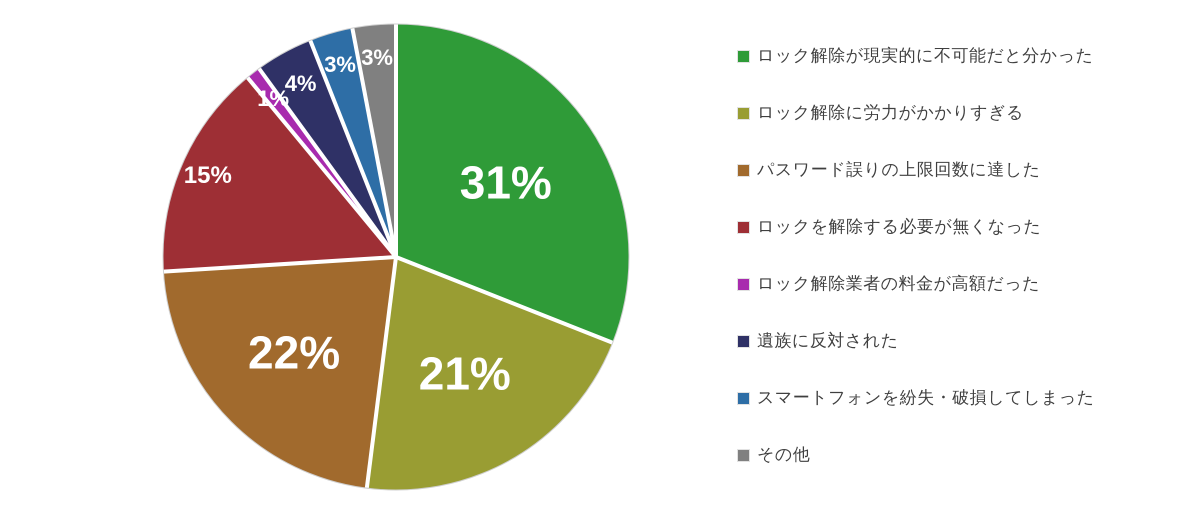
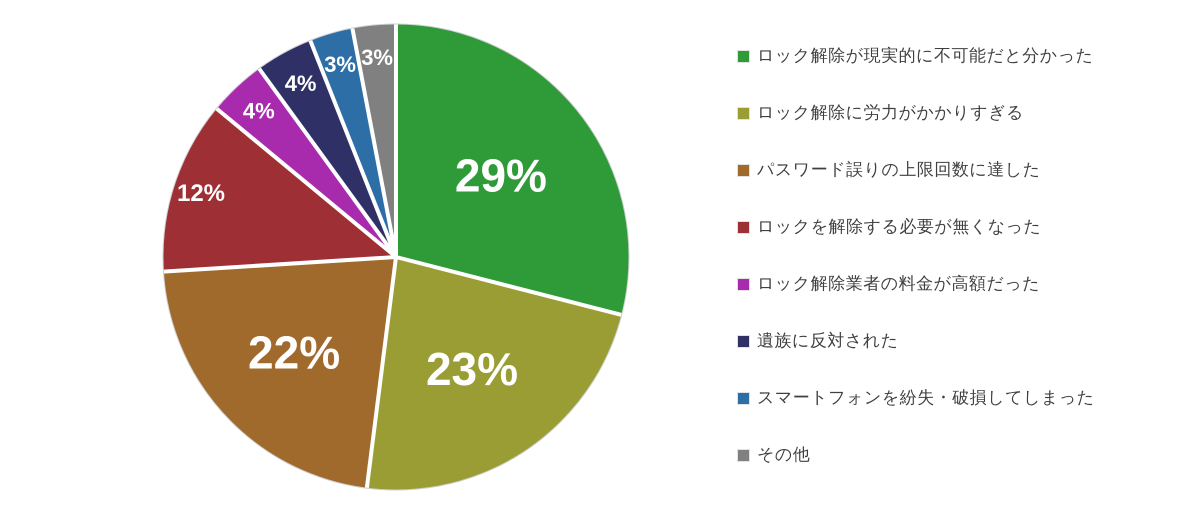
ロック解除が現実的に不可能だと分かった: 31% -> 29%
ロック解除に労力がかかりすぎる: 21% -> 23%
ロックを解除する必要が無くなった: 15% -> 12%
ロック解除業者の料金が高額だった: 1% -> 4%
